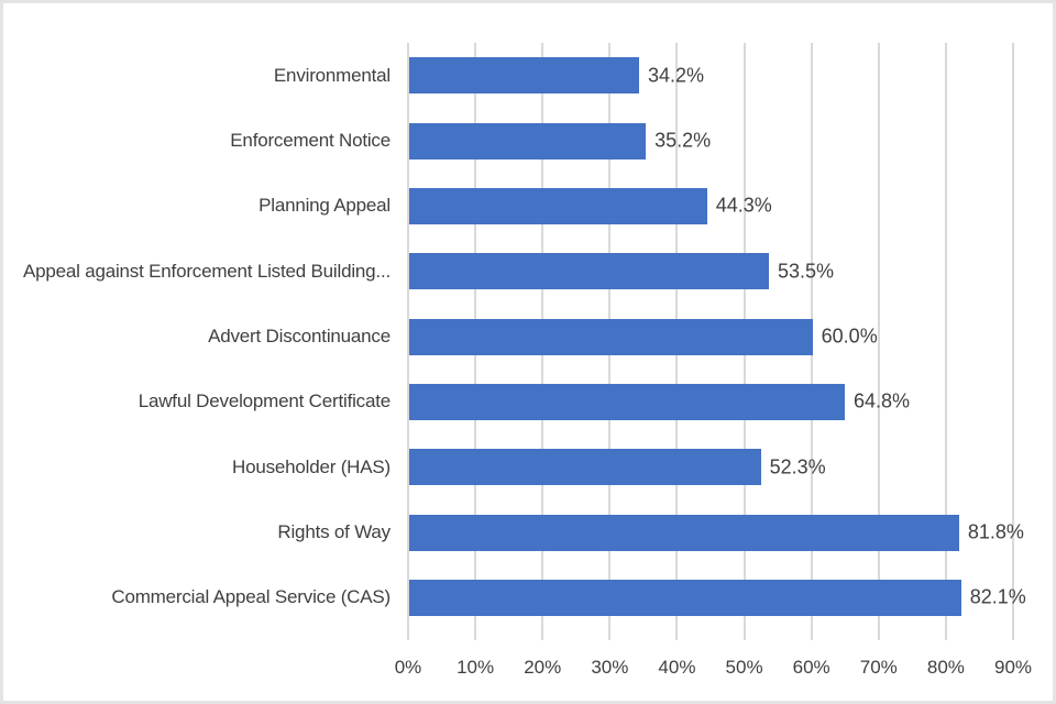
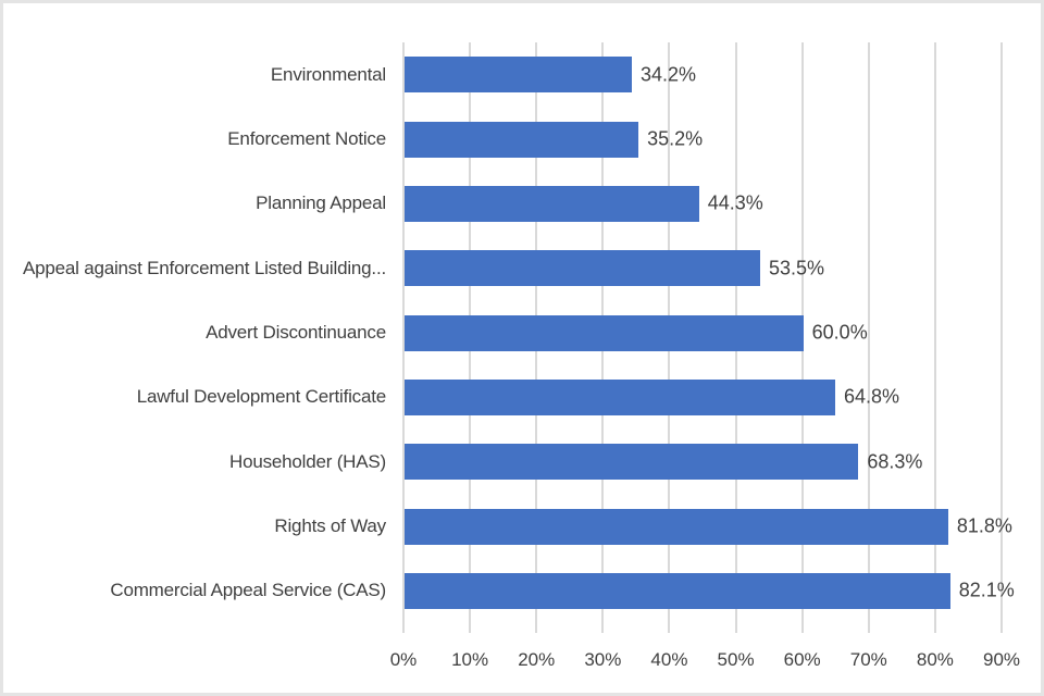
Householder (HAS): 52.3% -> 68.3%
